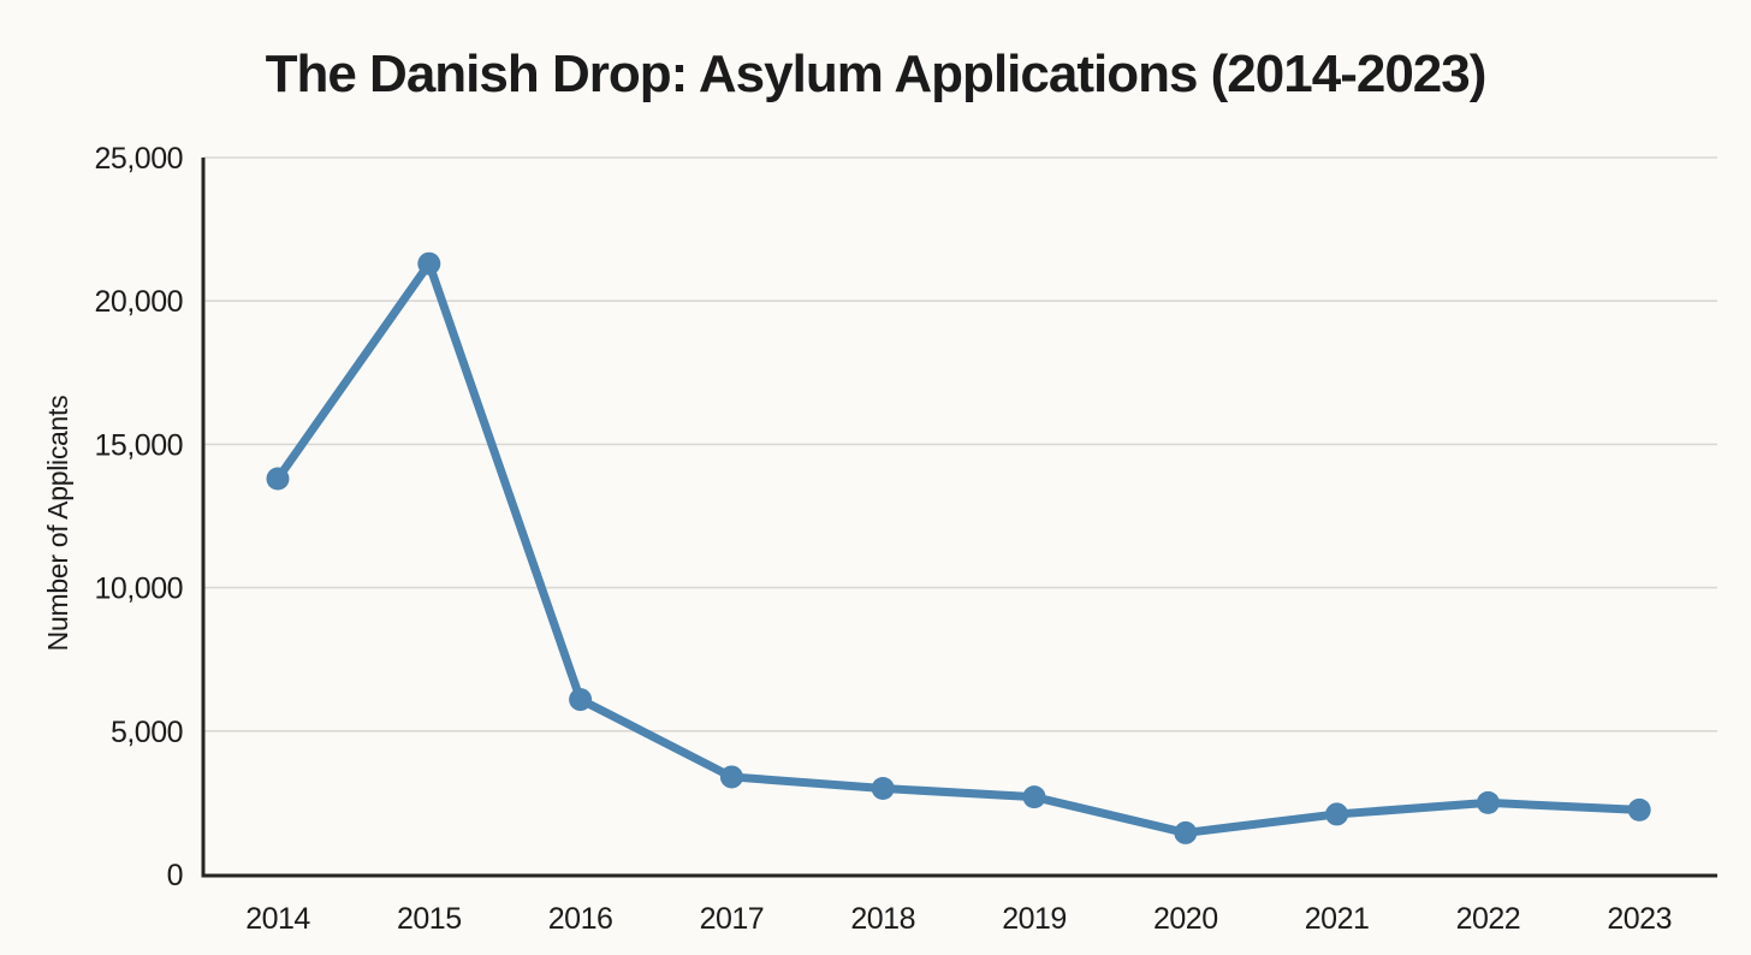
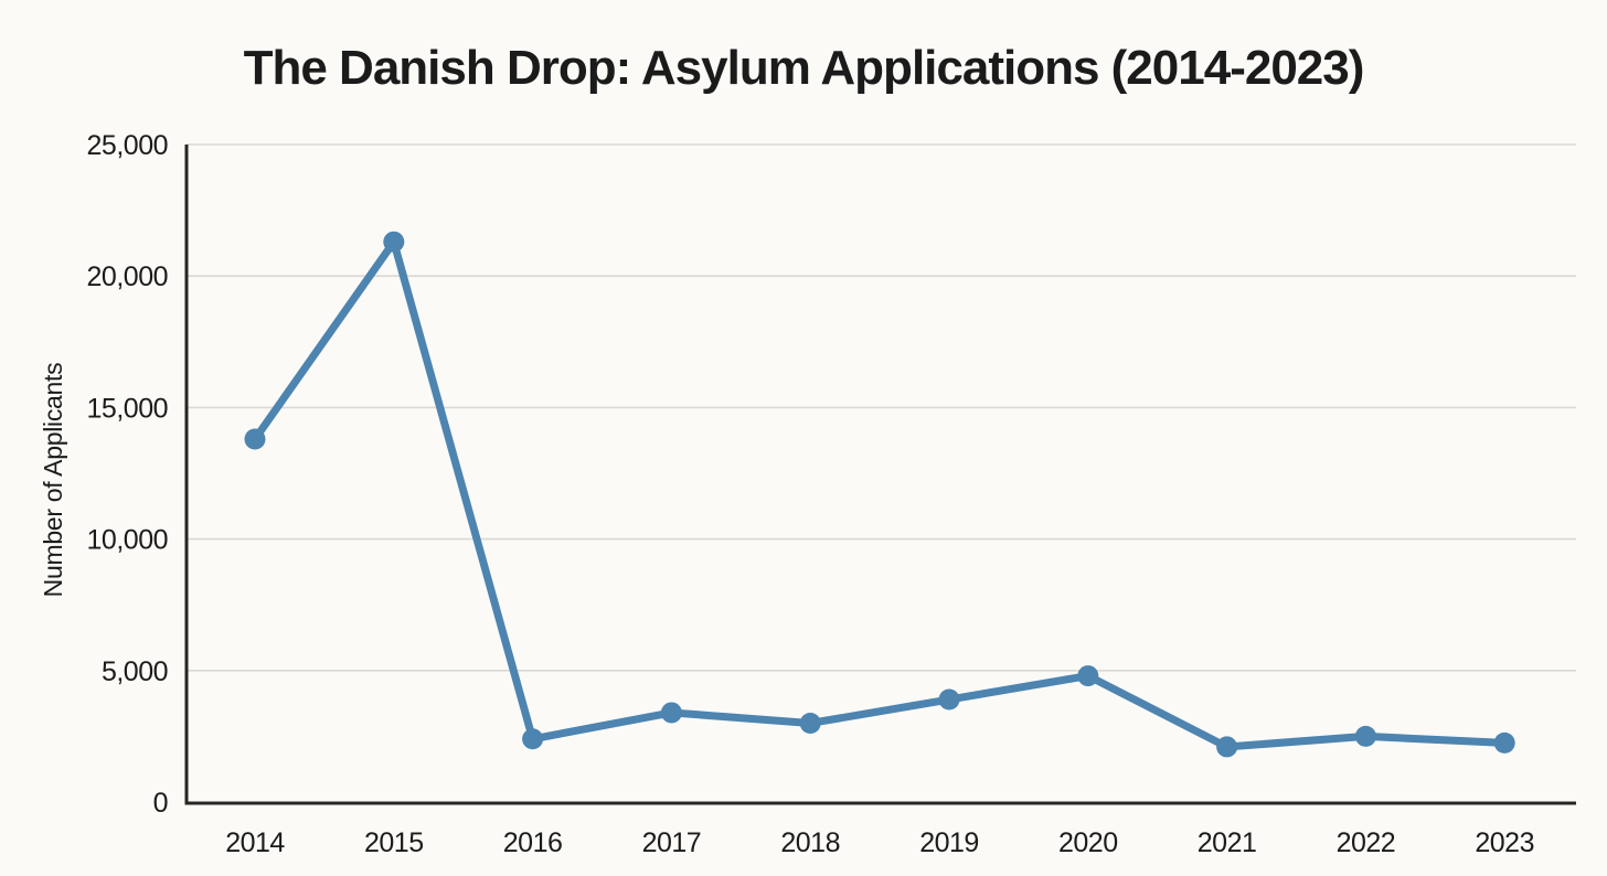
2016: 6100 -> 2400
2019: 2700 -> 3900
2020: 1400 -> 4800
